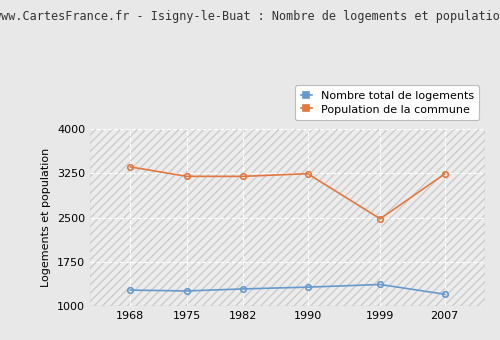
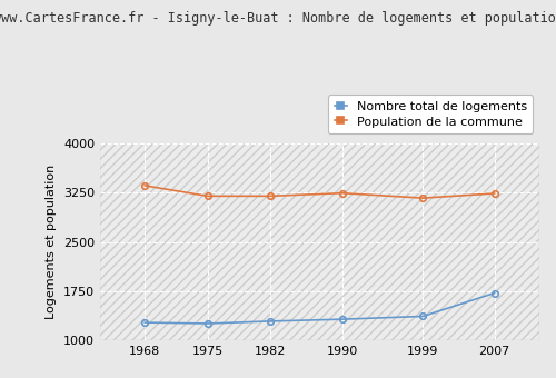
Population de la commune/1999: 2480 -> 3170
Nombre total de logements/2007: 1200 -> 1720
